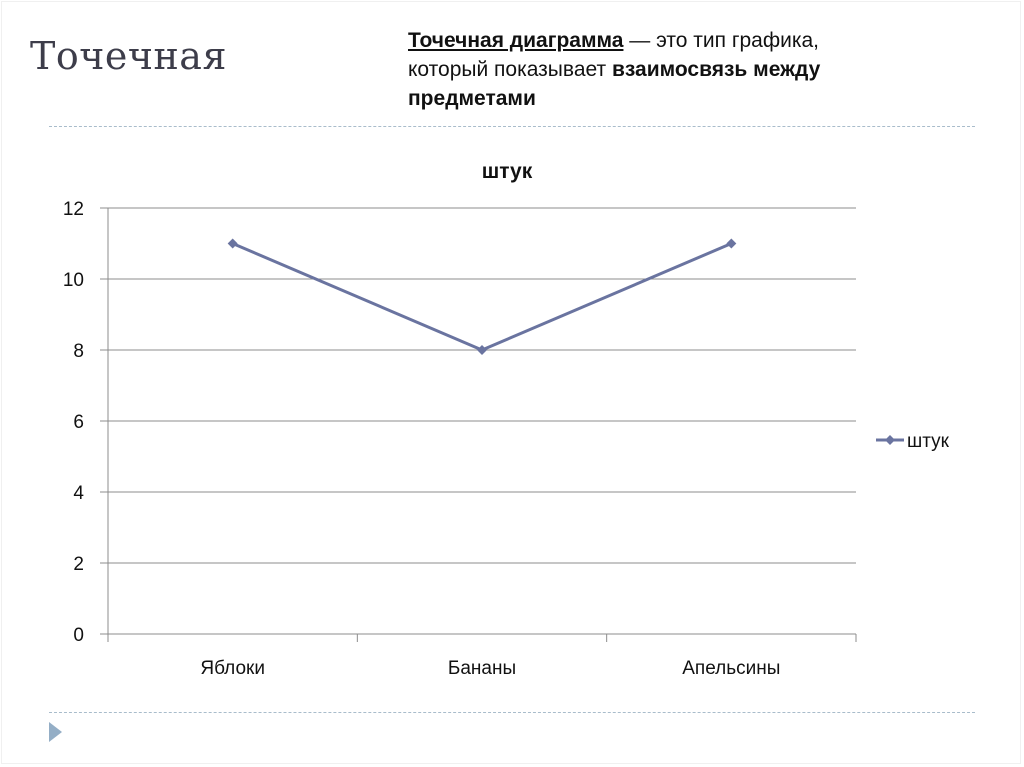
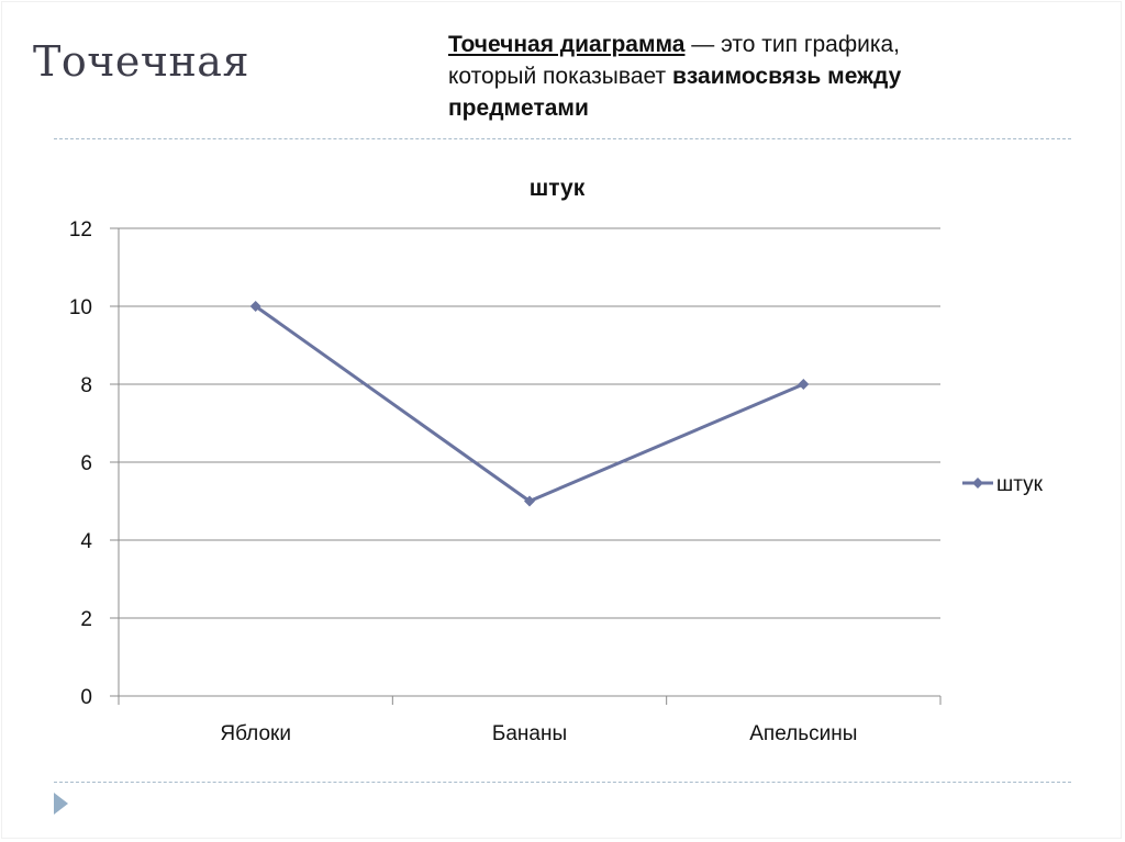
Яблоки: 11 -> 10
Бананы: 8 -> 5
Апельсины: 11 -> 8
